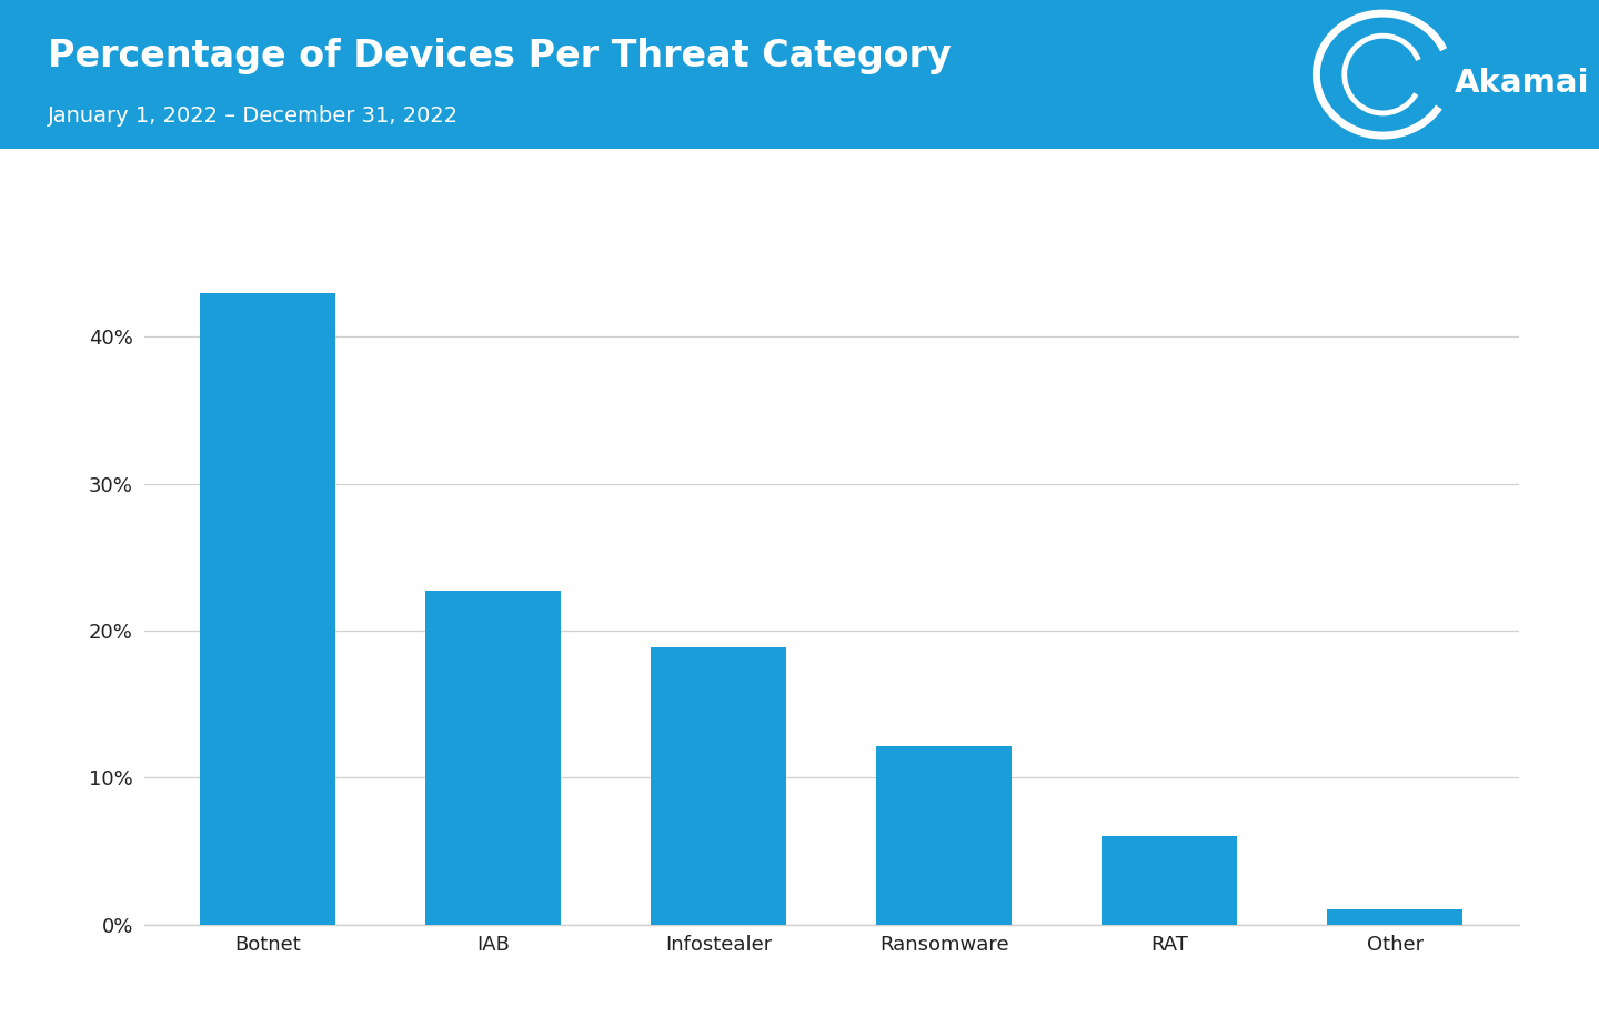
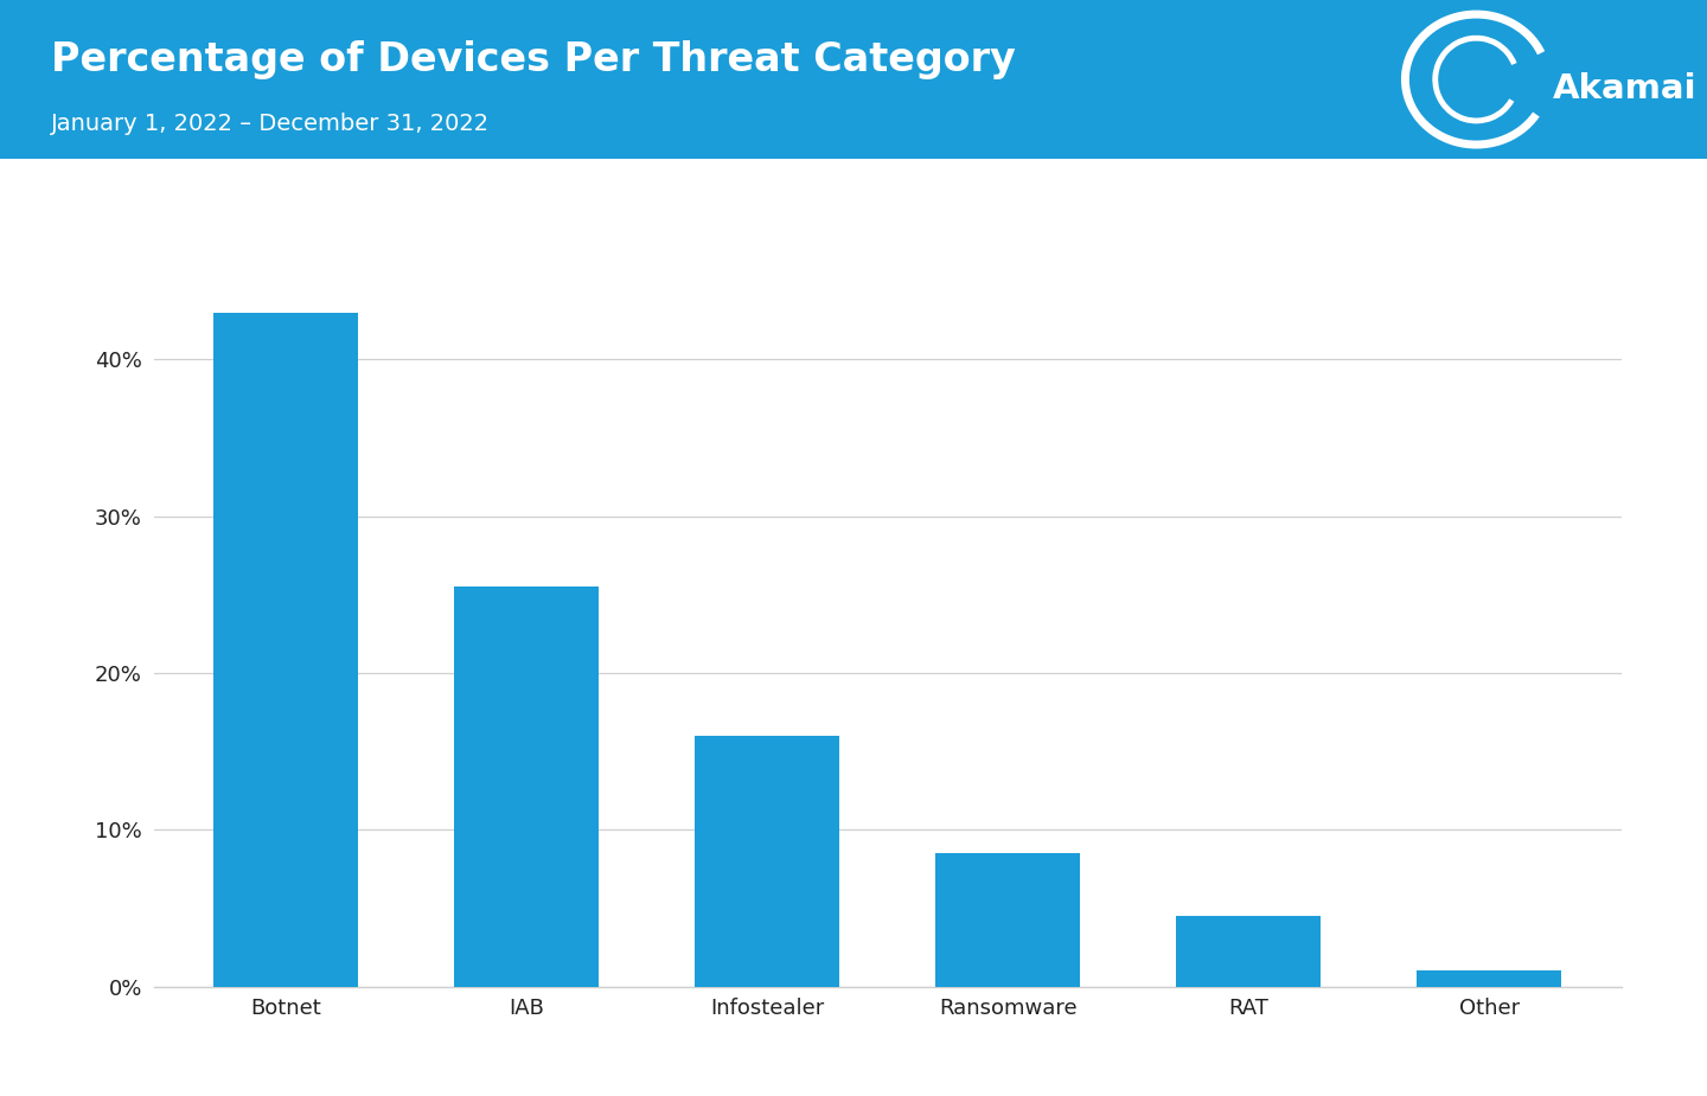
IAB: 22.7% -> 25.5%
Infostealer: 18.9% -> 16.0%
Ransomware: 12.1% -> 8.5%
RAT: 6.0% -> 4.5%
